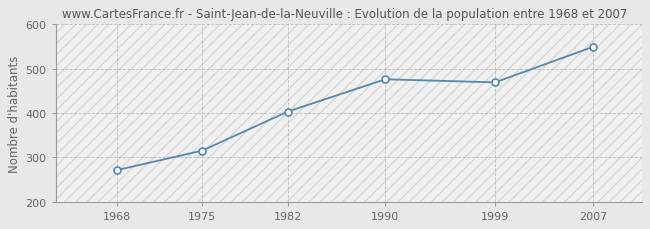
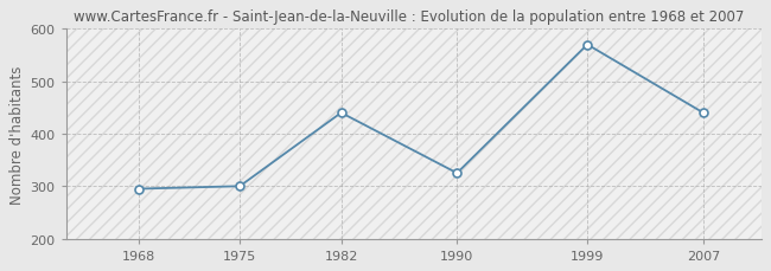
1968: 271 -> 295
1975: 315 -> 300
1982: 403 -> 440
1990: 476 -> 325
1999: 469 -> 570
2007: 549 -> 440
